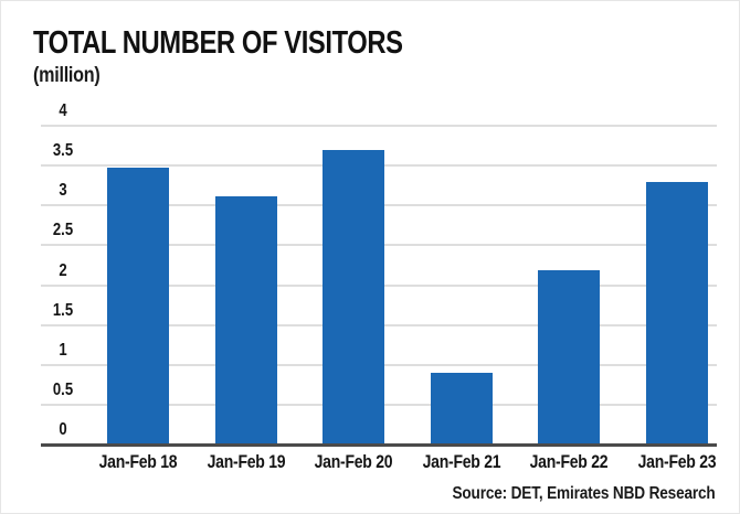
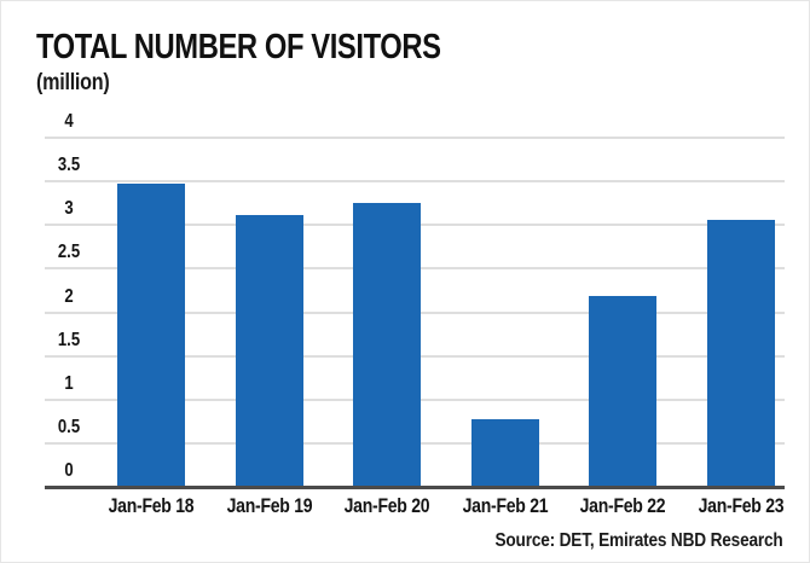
Jan-Feb 20: 3.7 -> 3.2
Jan-Feb 21: 0.9 -> 0.8
Jan-Feb 23: 3.3 -> 3.1
